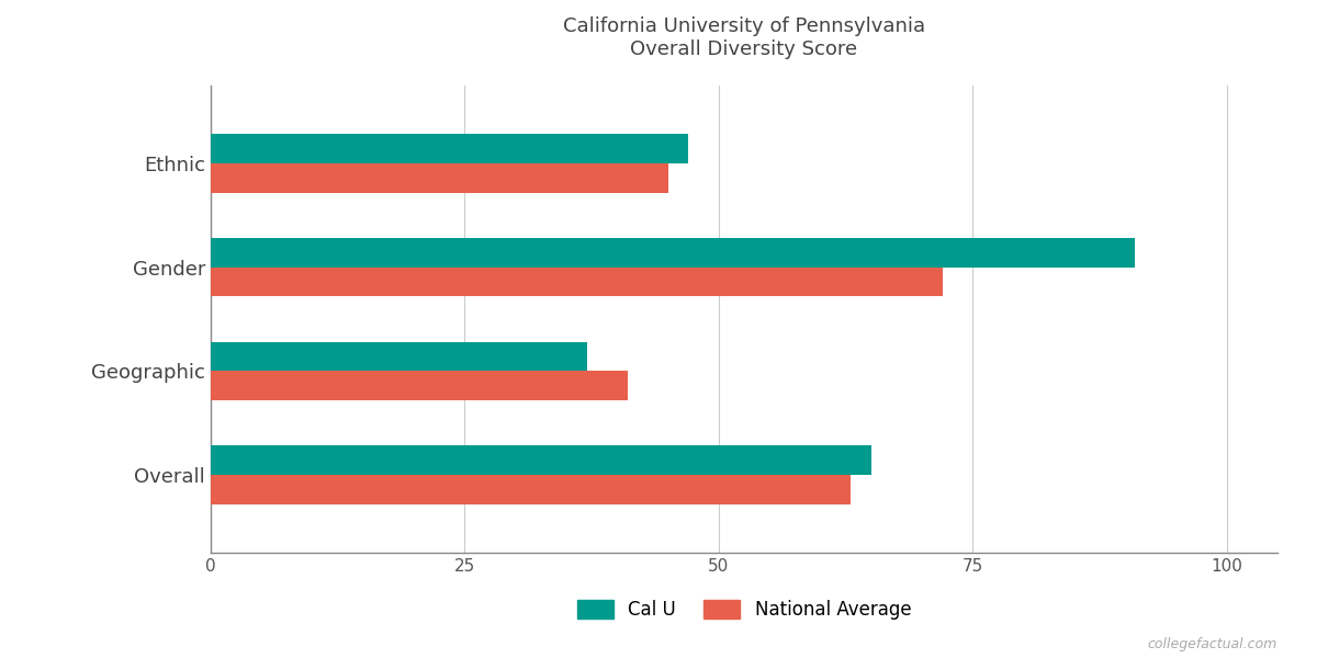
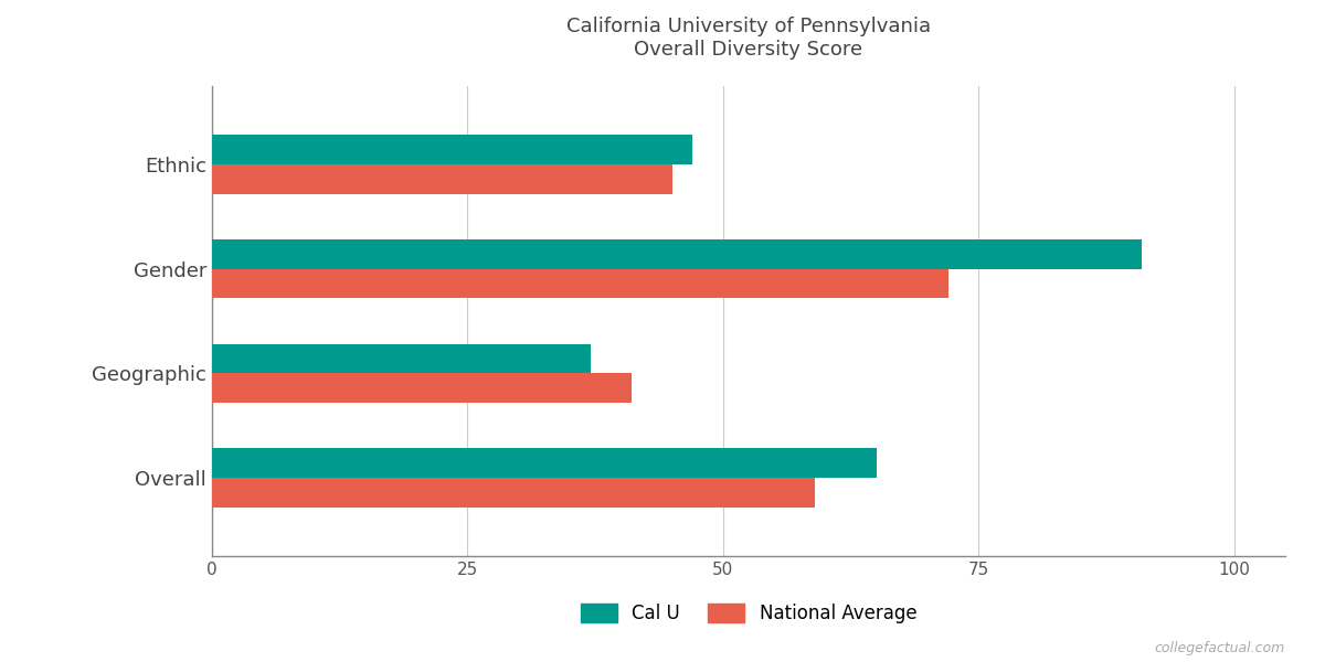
National Average/Overall: 63 -> 59
